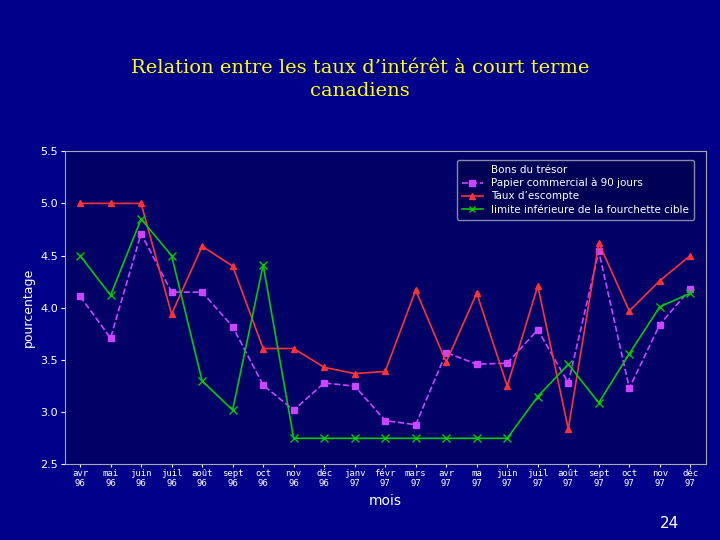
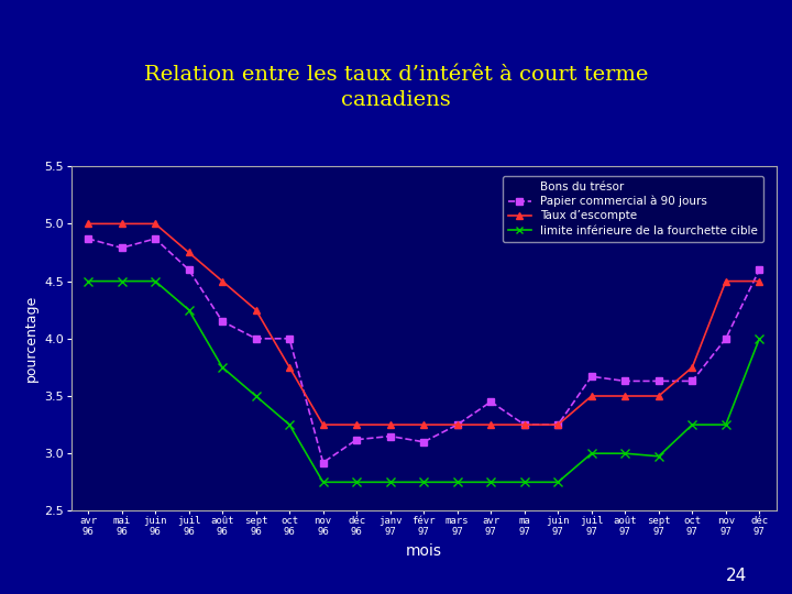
Papier commercial à 90 jours/avr 96: 4.11 -> 4.87
Papier commercial à 90 jours/mai 96: 3.71 -> 4.79
limite inférieure de la fourchette cible/mai 96: 4.12 -> 4.50
Papier commercial à 90 jours/juin 96: 4.71 -> 4.87
limite inférieure de la fourchette cible/juin 96: 4.85 -> 4.50
Papier commercial à 90 jours/juil 96: 4.15 -> 4.60
Taux d’escompte/juil 96: 3.94 -> 4.75
limite inférieure de la fourchette cible/juil 96: 4.50 -> 4.25
Taux d’escompte/août 96: 4.59 -> 4.50
limite inférieure de la fourchette cible/août 96: 3.30 -> 3.75
Papier commercial à 90 jours/sept 96: 3.82 -> 4.00
Taux d’escompte/sept 96: 4.40 -> 4.25
limite inférieure de la fourchette cible/sept 96: 3.02 -> 3.50
Papier commercial à 90 jours/oct 96: 3.26 -> 4.00
Taux d’escompte/oct 96: 3.61 -> 3.75
limite inférieure de la fourchette cible/oct 96: 4.41 -> 3.25
Papier commercial à 90 jours/nov 96: 3.02 -> 2.92
Taux d’escompte/nov 96: 3.61 -> 3.25
Papier commercial à 90 jours/déc 96: 3.28 -> 3.12
Taux d’escompte/déc 96: 3.43 -> 3.25
Papier commercial à 90 jours/janv 97: 3.25 -> 3.15
Taux d’escompte/janv 97: 3.37 -> 3.25
Papier commercial à 90 jours/févr 97: 2.92 -> 3.10
Taux d’escompte/févr 97: 3.39 -> 3.25
Papier commercial à 90 jours/mars 97: 2.88 -> 3.25
Taux d’escompte/mars 97: 4.17 -> 3.25
Papier commercial à 90 jours/avr 97: 3.57 -> 3.45
Taux d’escompte/avr 97: 3.48 -> 3.25
Papier commercial à 90 jours/ma 97: 3.46 -> 3.25
Taux d’escompte/ma 97: 4.14 -> 3.25
Papier commercial à 90 jours/juin 97: 3.47 -> 3.25
Papier commercial à 90 jours/juil 97: 3.79 -> 3.67
Taux d’escompte/juil 97: 4.21 -> 3.50
limite inférieure de la fourchette cible/juil 97: 3.15 -> 3.00
Papier commercial à 90 jours/août 97: 3.28 -> 3.63
Taux d’escompte/août 97: 2.84 -> 3.50
limite inférieure de la fourchette cible/août 97: 3.46 -> 3.00
Papier commercial à 90 jours/sept 97: 4.54 -> 3.63
Taux d’escompte/sept 97: 4.62 -> 3.50
limite inférieure de la fourchette cible/sept 97: 3.09 -> 2.98
Papier commercial à 90 jours/oct 97: 3.23 -> 3.63
Taux d’escompte/oct 97: 3.97 -> 3.75
limite inférieure de la fourchette cible/oct 97: 3.56 -> 3.25
Papier commercial à 90 jours/nov 97: 3.84 -> 4.00
Taux d’escompte/nov 97: 4.26 -> 4.50
limite inférieure de la fourchette cible/nov 97: 4.01 -> 3.25
Papier commercial à 90 jours/déc 97: 4.18 -> 4.60
limite inférieure de la fourchette cible/déc 97: 4.14 -> 4.00
